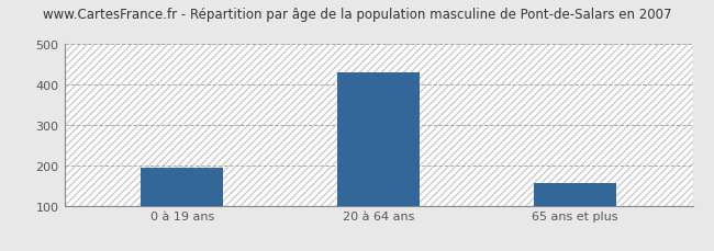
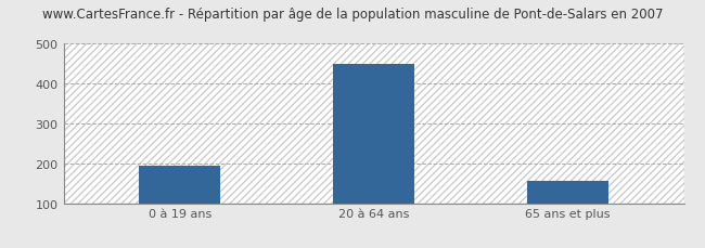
20 à 64 ans: 430 -> 450
